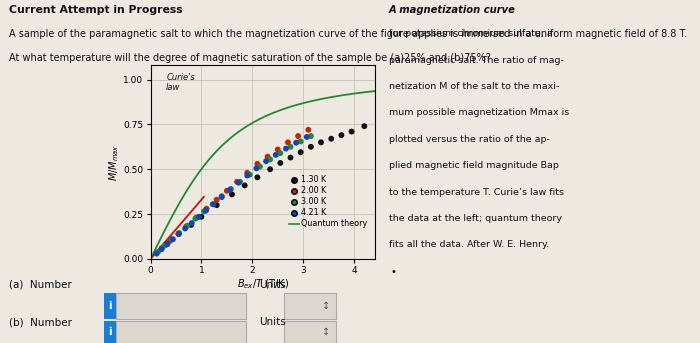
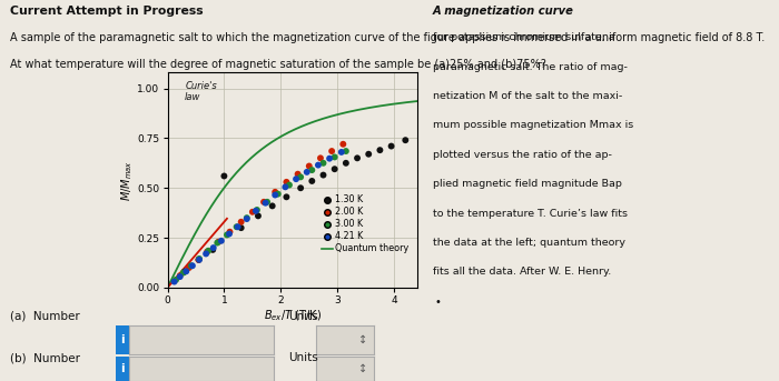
1.30 K/1: 0.23 -> 0.56
